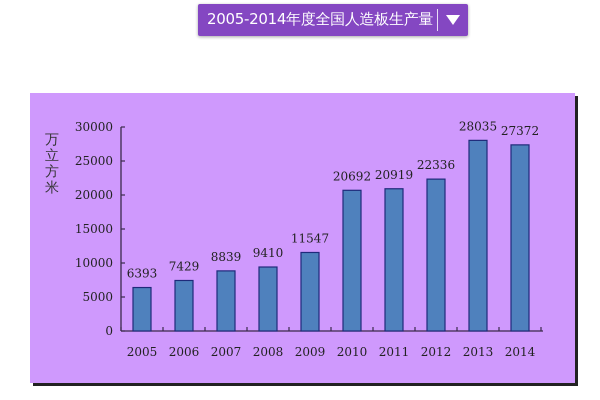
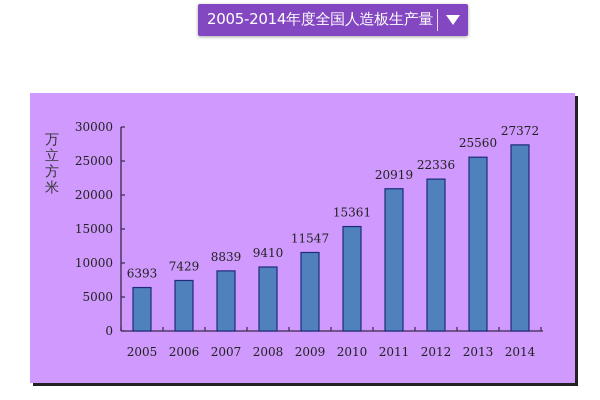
2010: 20692 -> 15361
2013: 28035 -> 25560
